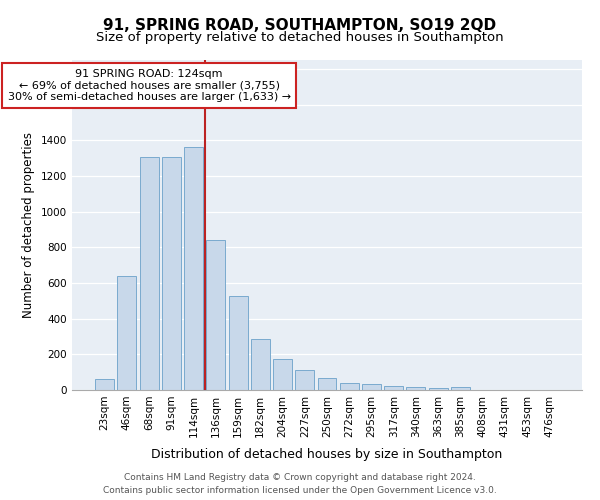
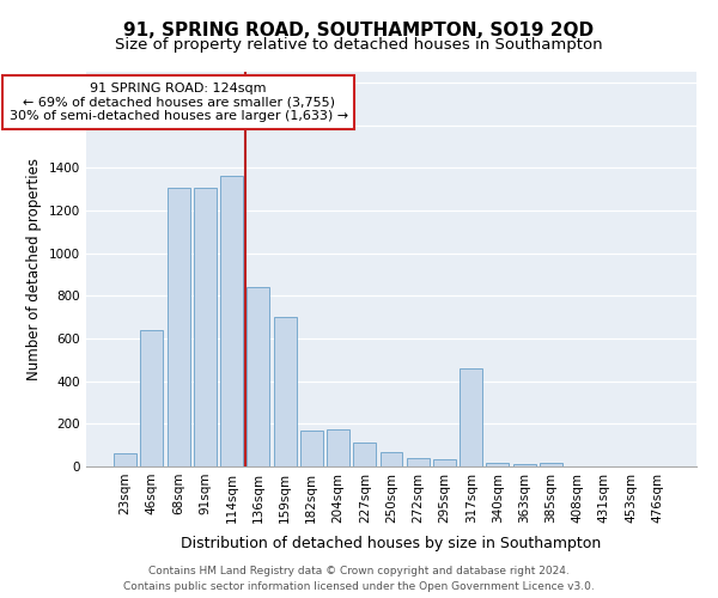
159sqm: 520 -> 700
182sqm: 280 -> 170
317sqm: 20 -> 460
